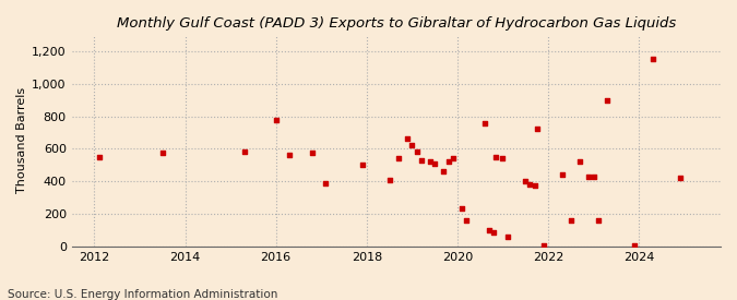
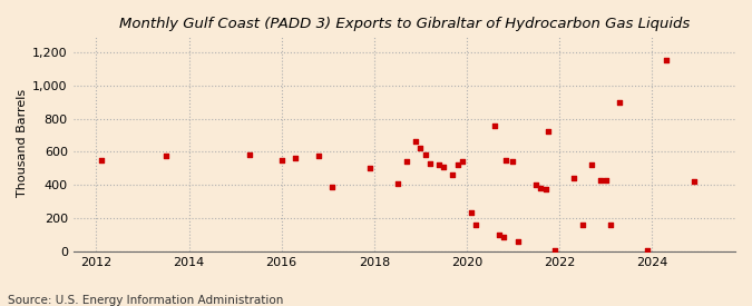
2016: 780 -> 550
